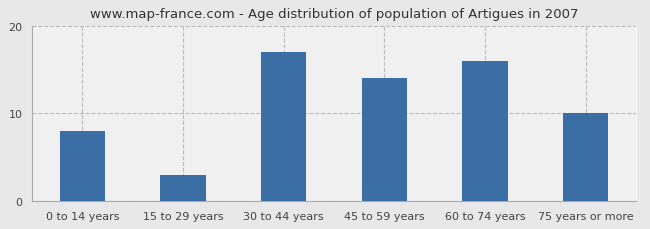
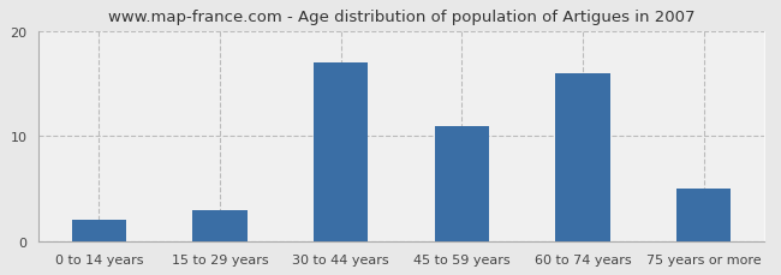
0 to 14 years: 8 -> 2
45 to 59 years: 14 -> 11
75 years or more: 10 -> 5
